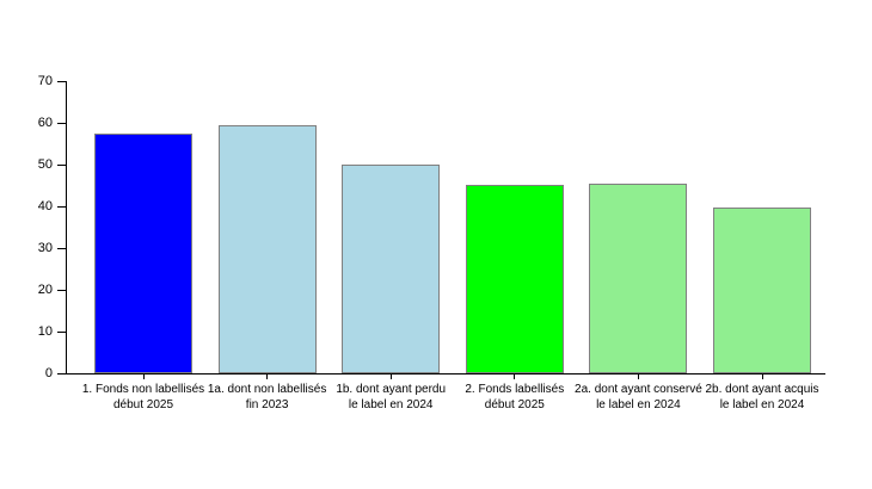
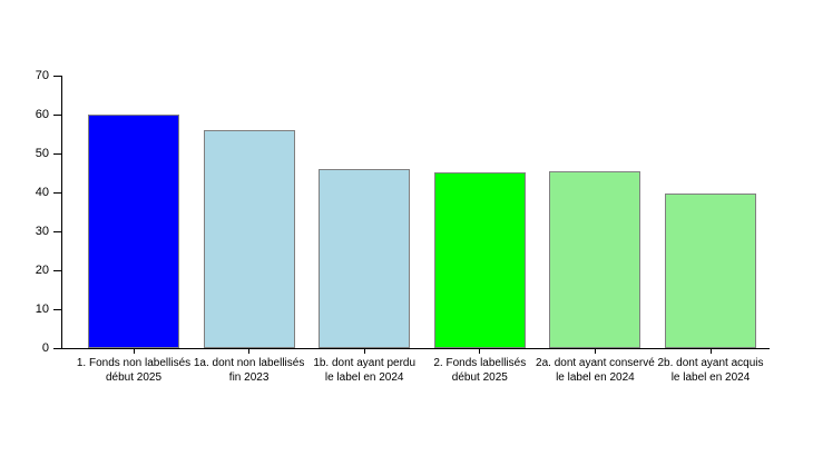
1. Fonds non labellisés début 2025: 58 -> 60
1a. dont non labellisés fin 2023: 59 -> 56
1b. dont ayant perdu le label en 2024: 50 -> 46
